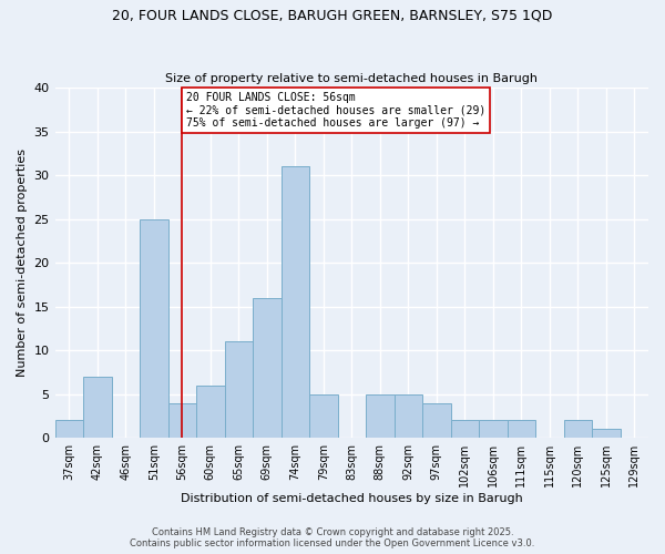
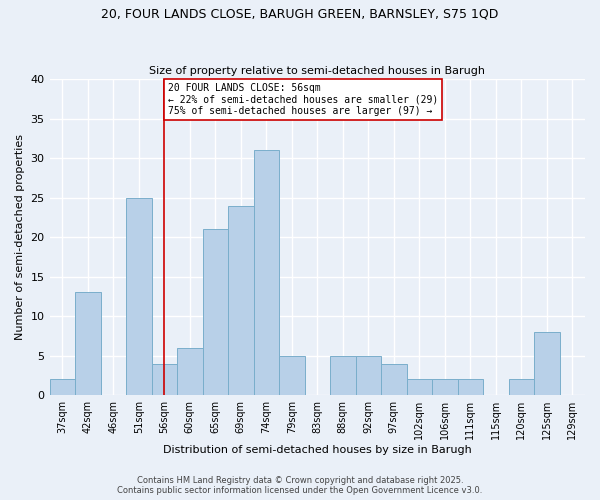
42sqm: 7 -> 13
65sqm: 11 -> 21
69sqm: 16 -> 24
125sqm: 1 -> 8
